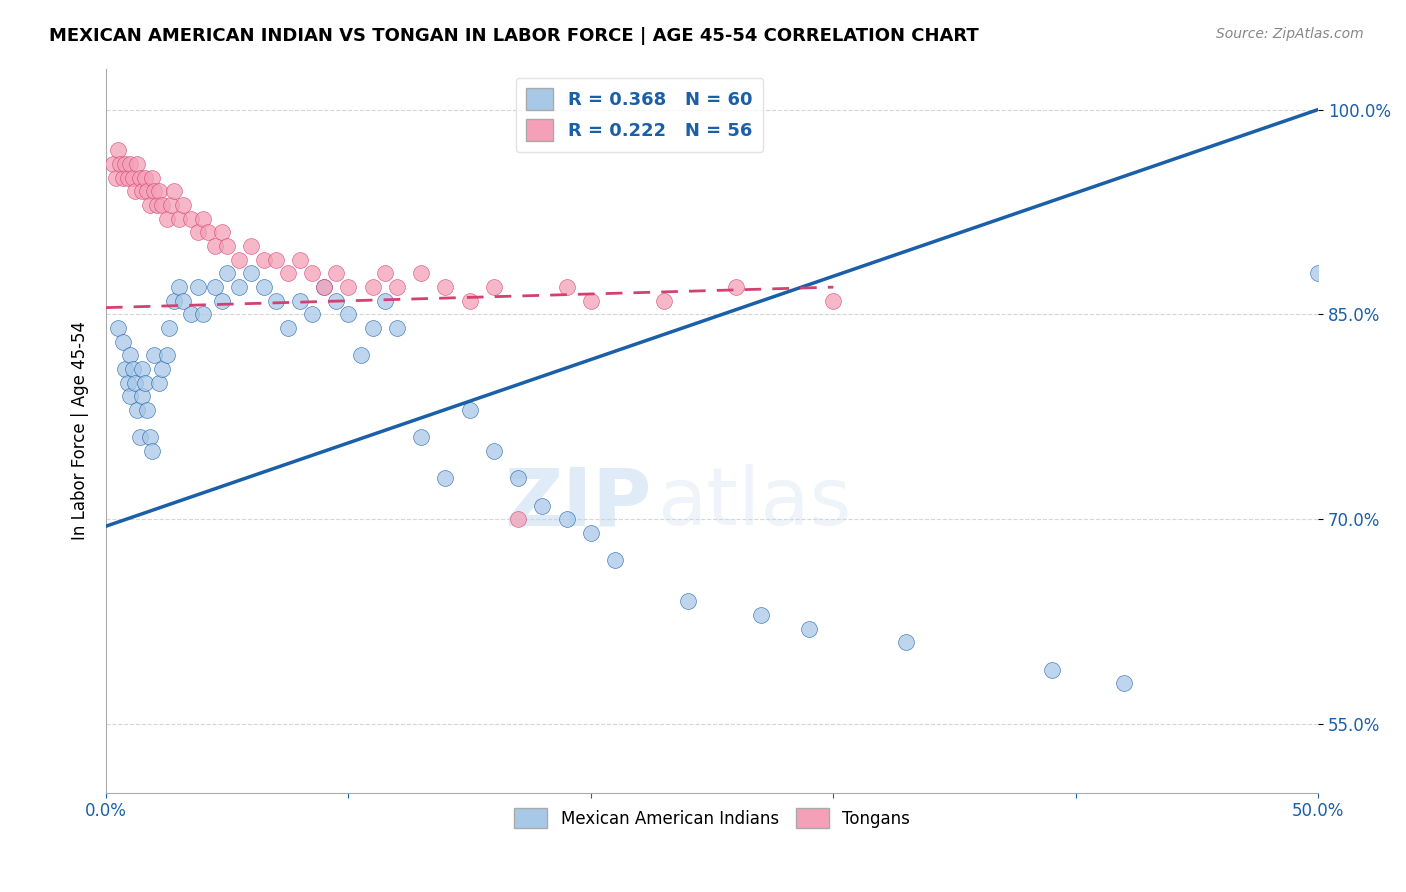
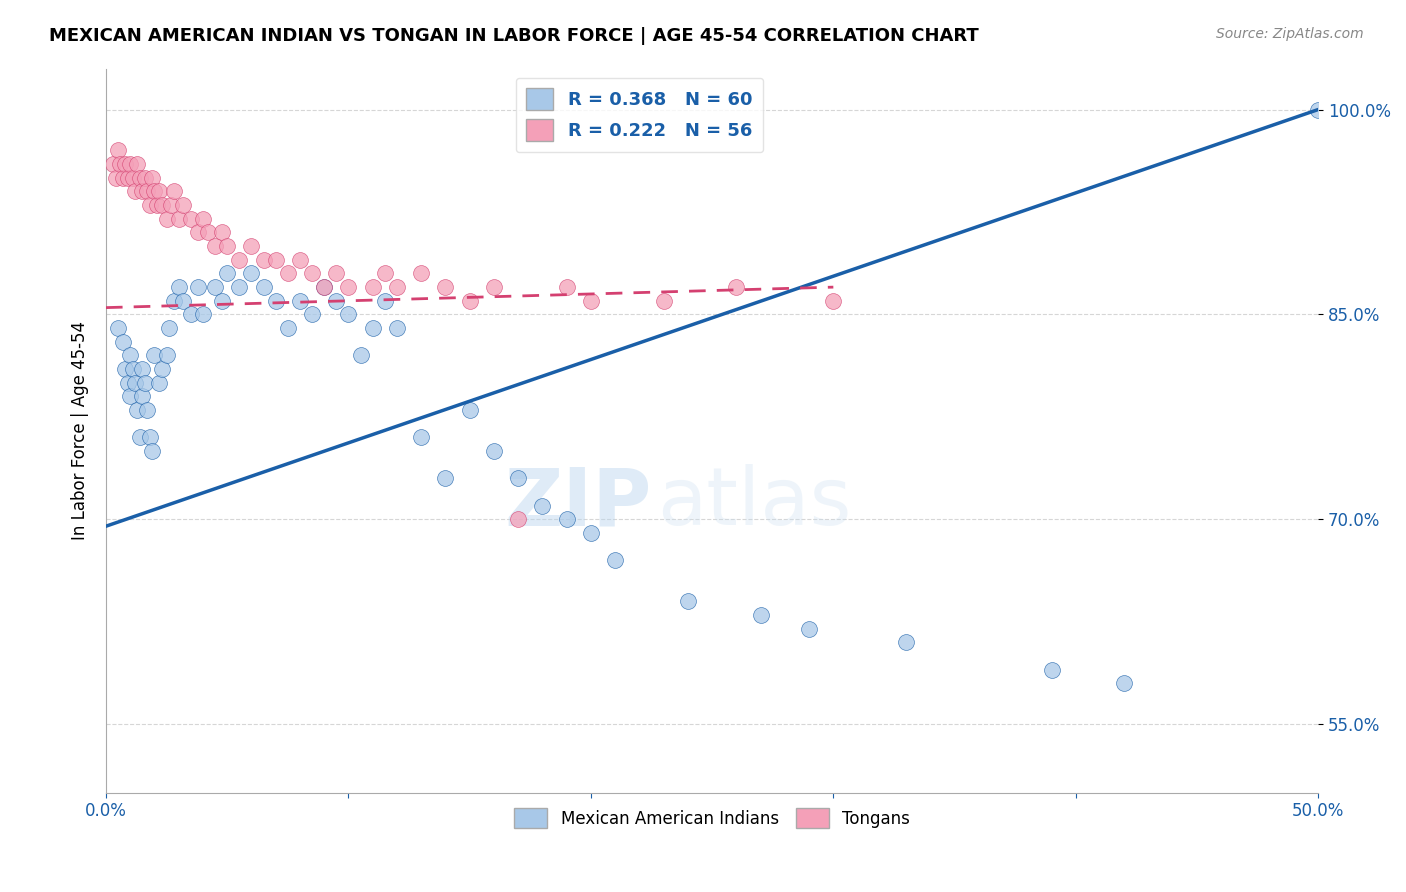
Mexican American Indians/50.0%: 88% -> 100%
